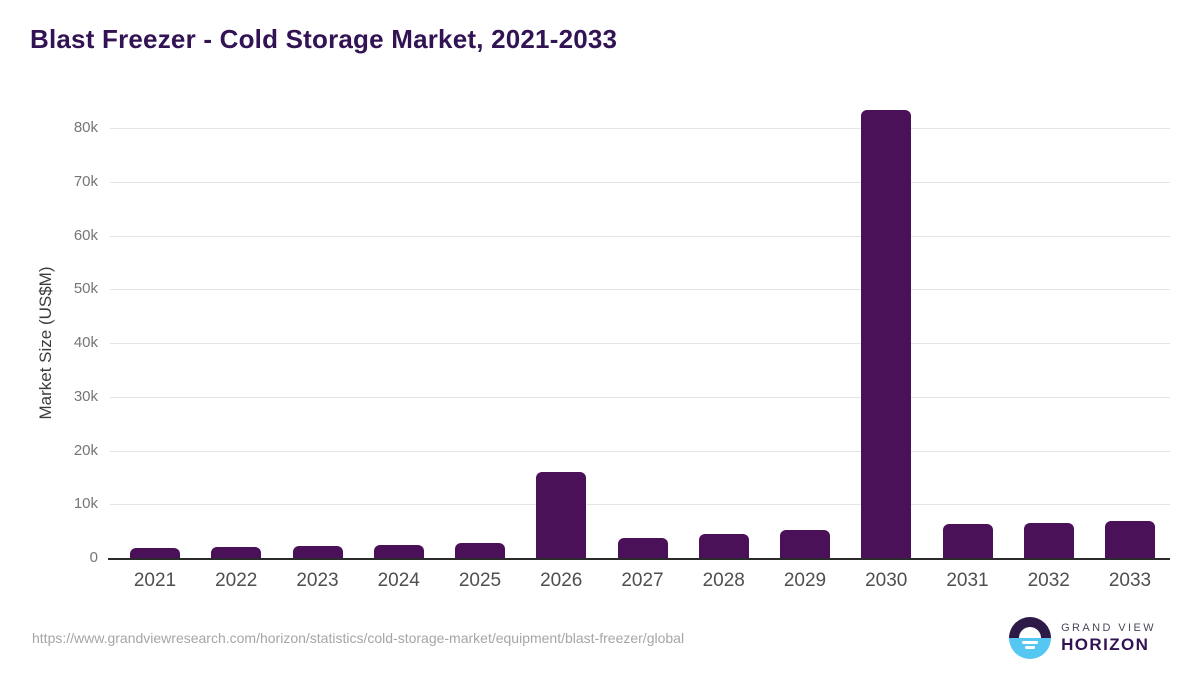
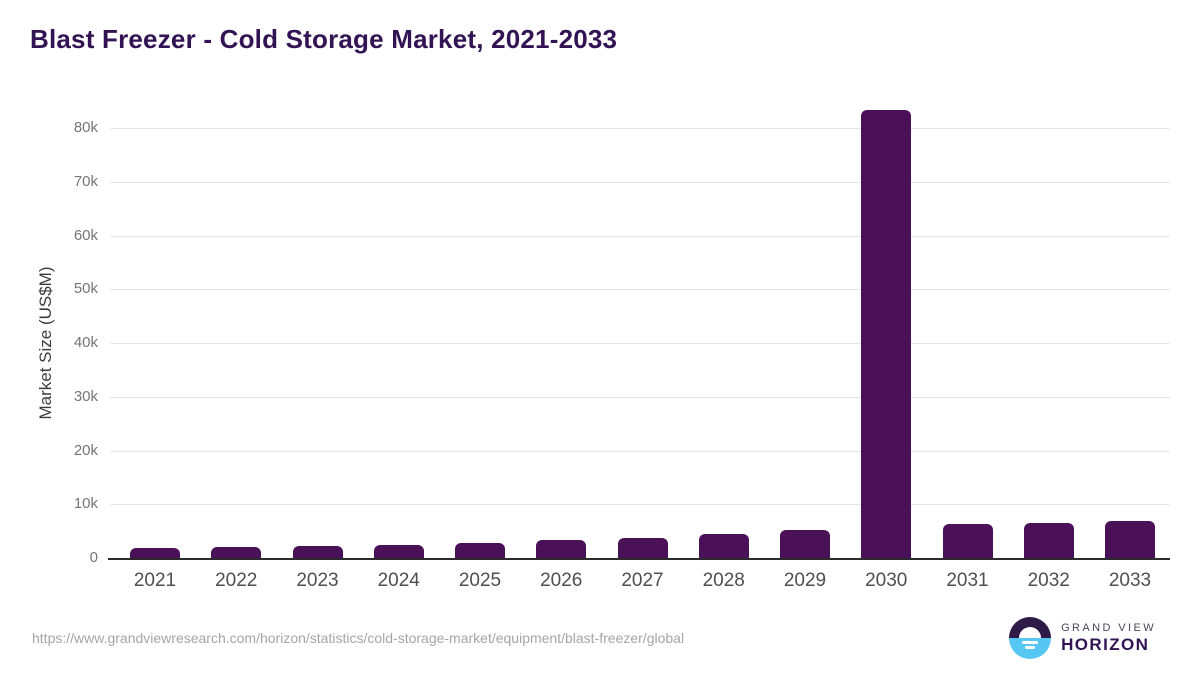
2026: 16k -> 3k
